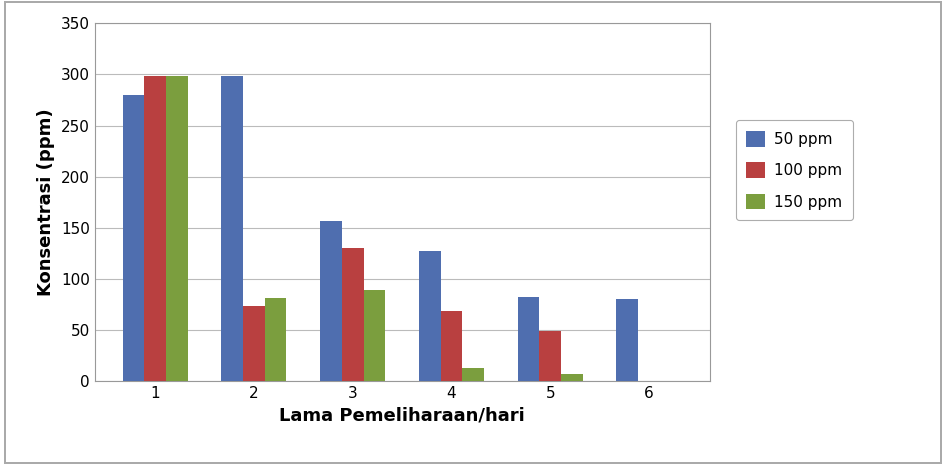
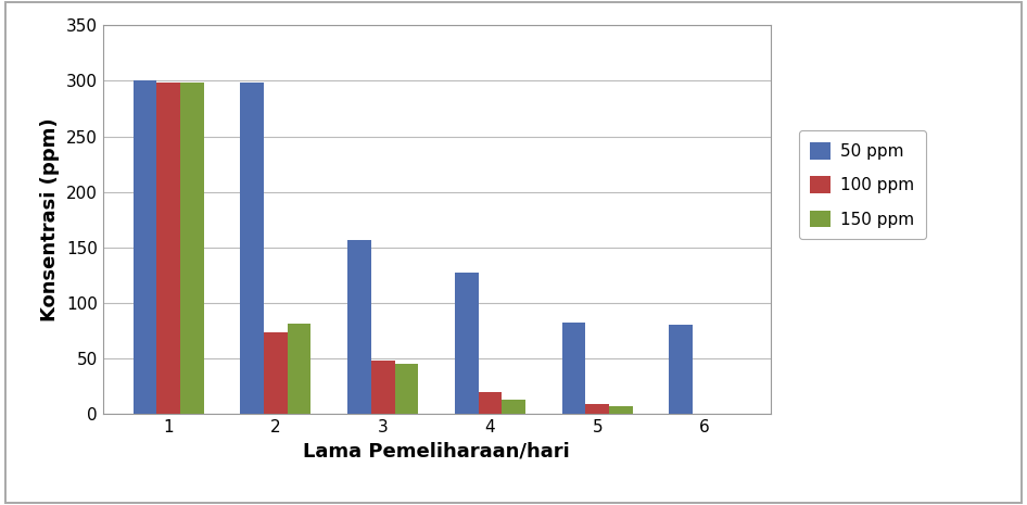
50 ppm/1: 280 -> 300
100 ppm/3: 130 -> 48
150 ppm/3: 89 -> 45
100 ppm/4: 69 -> 20
100 ppm/5: 49 -> 9
